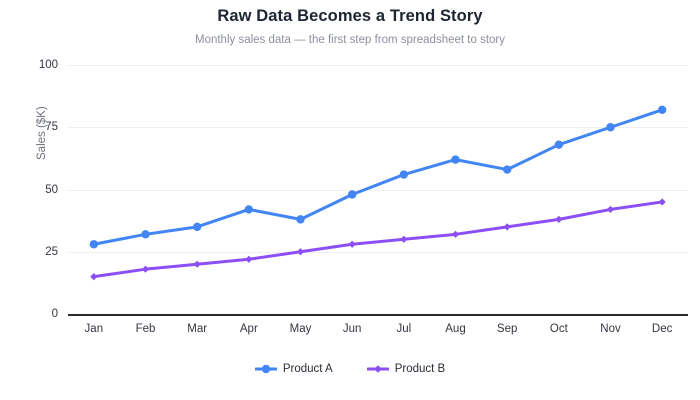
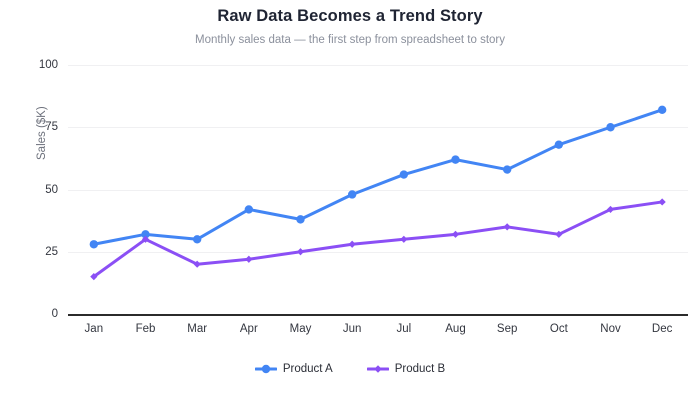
Product B/Feb: 18 -> 30
Product A/Mar: 35 -> 30
Product B/Oct: 38 -> 32
